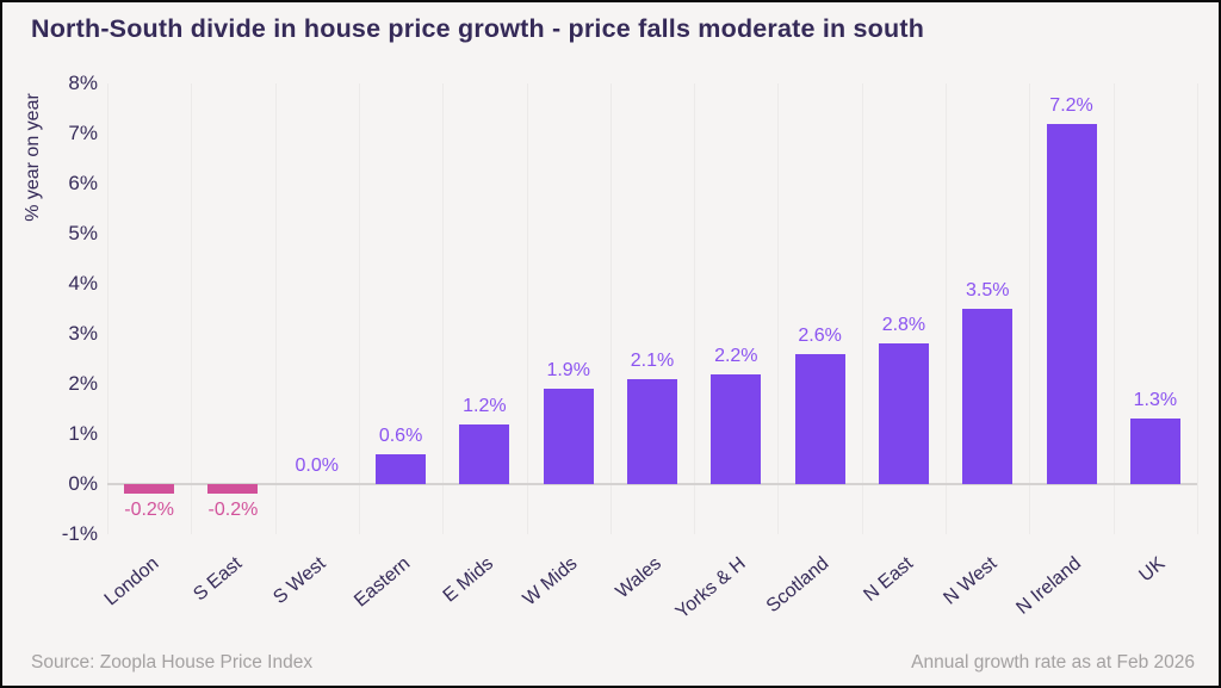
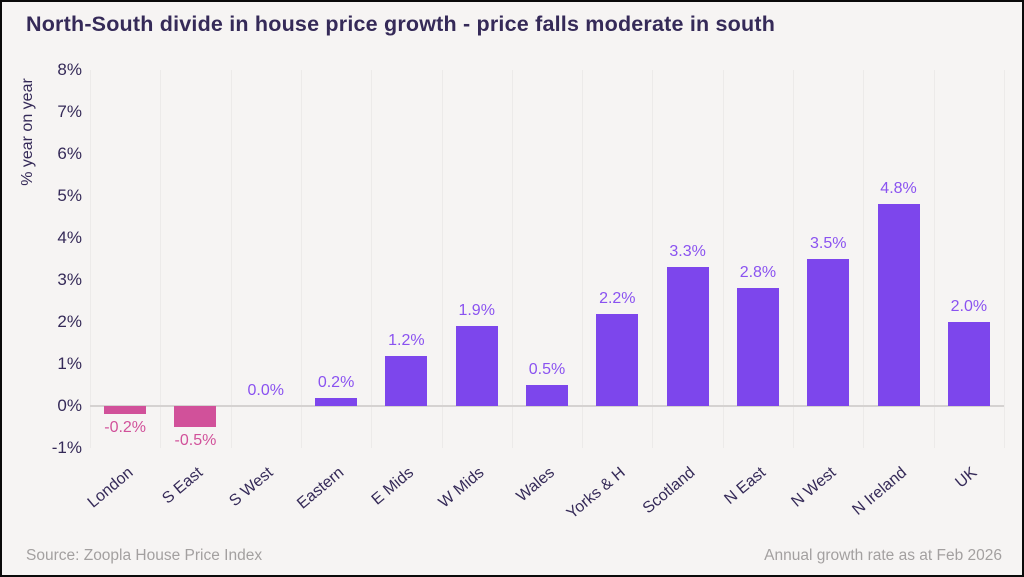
S East: -0.2% -> -0.5%
Eastern: 0.6% -> 0.2%
Wales: 2.1% -> 0.5%
Scotland: 2.6% -> 3.3%
N Ireland: 7.2% -> 4.8%
UK: 1.3% -> 2.0%
